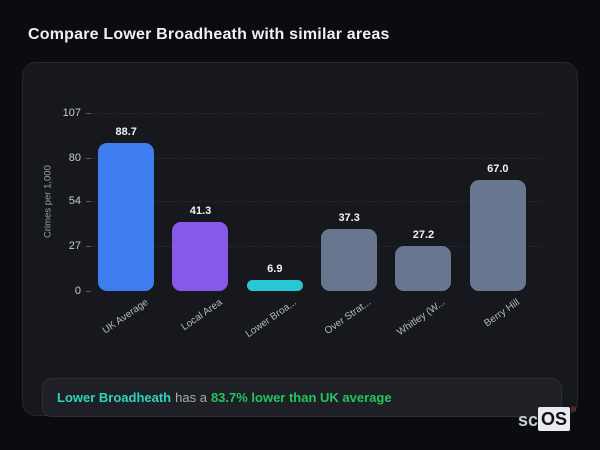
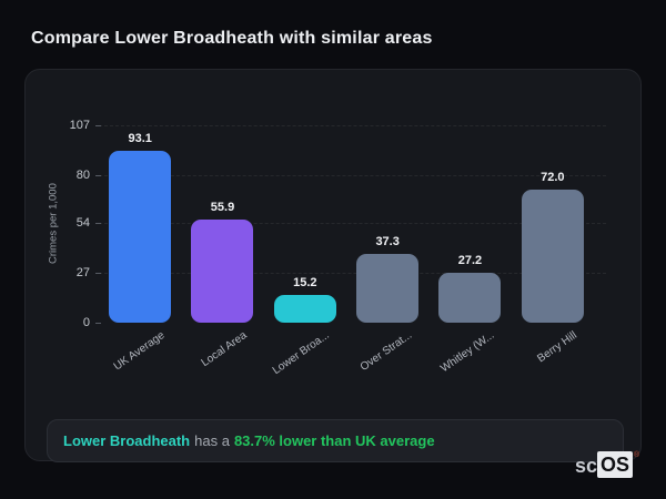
UK Average: 88.7 -> 93.1
Local Area: 41.3 -> 55.9
Lower Broa...: 6.9 -> 15.2
Berry Hill: 67.0 -> 72.0
